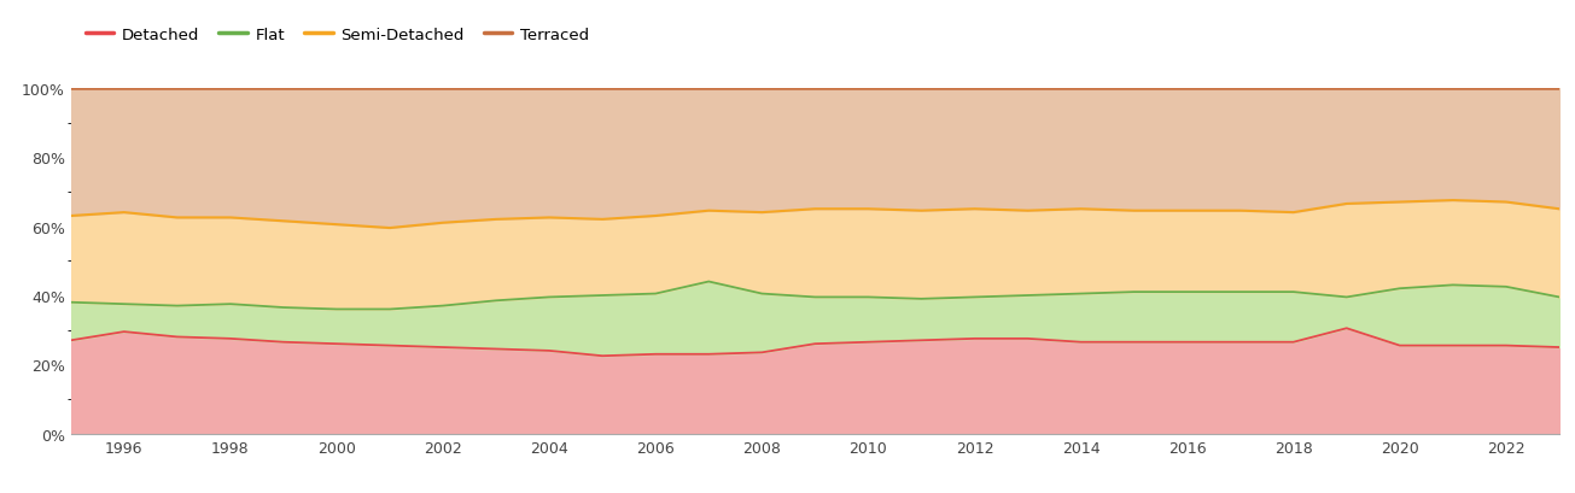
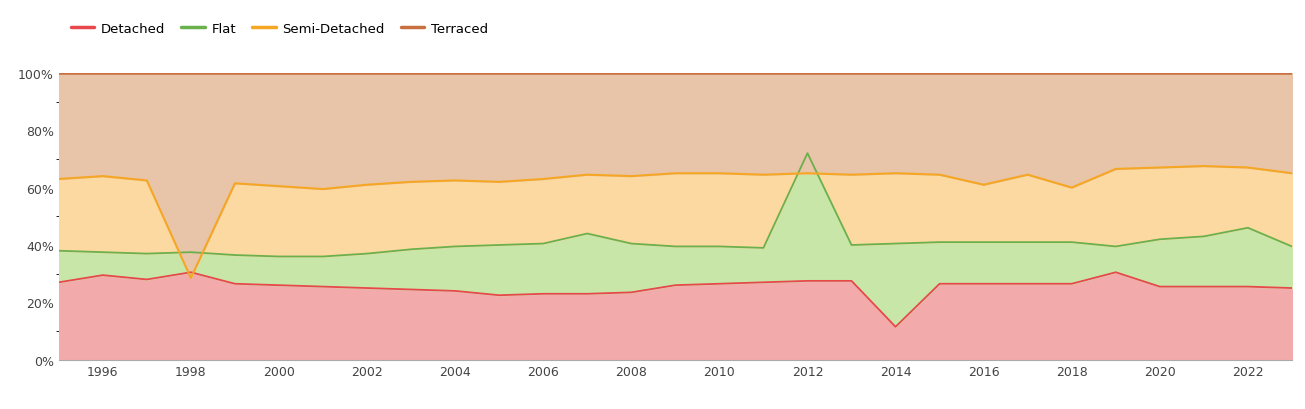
Detached/1998: 27.5% -> 30.5%
Semi-Detached/1998: 62.5% -> 28.5%
Flat/2012: 39.5% -> 72.0%
Detached/2014: 26.5% -> 11.5%
Semi-Detached/2016: 64.5% -> 61.0%
Semi-Detached/2018: 64.0% -> 60.0%
Flat/2022: 42.5% -> 46.0%
